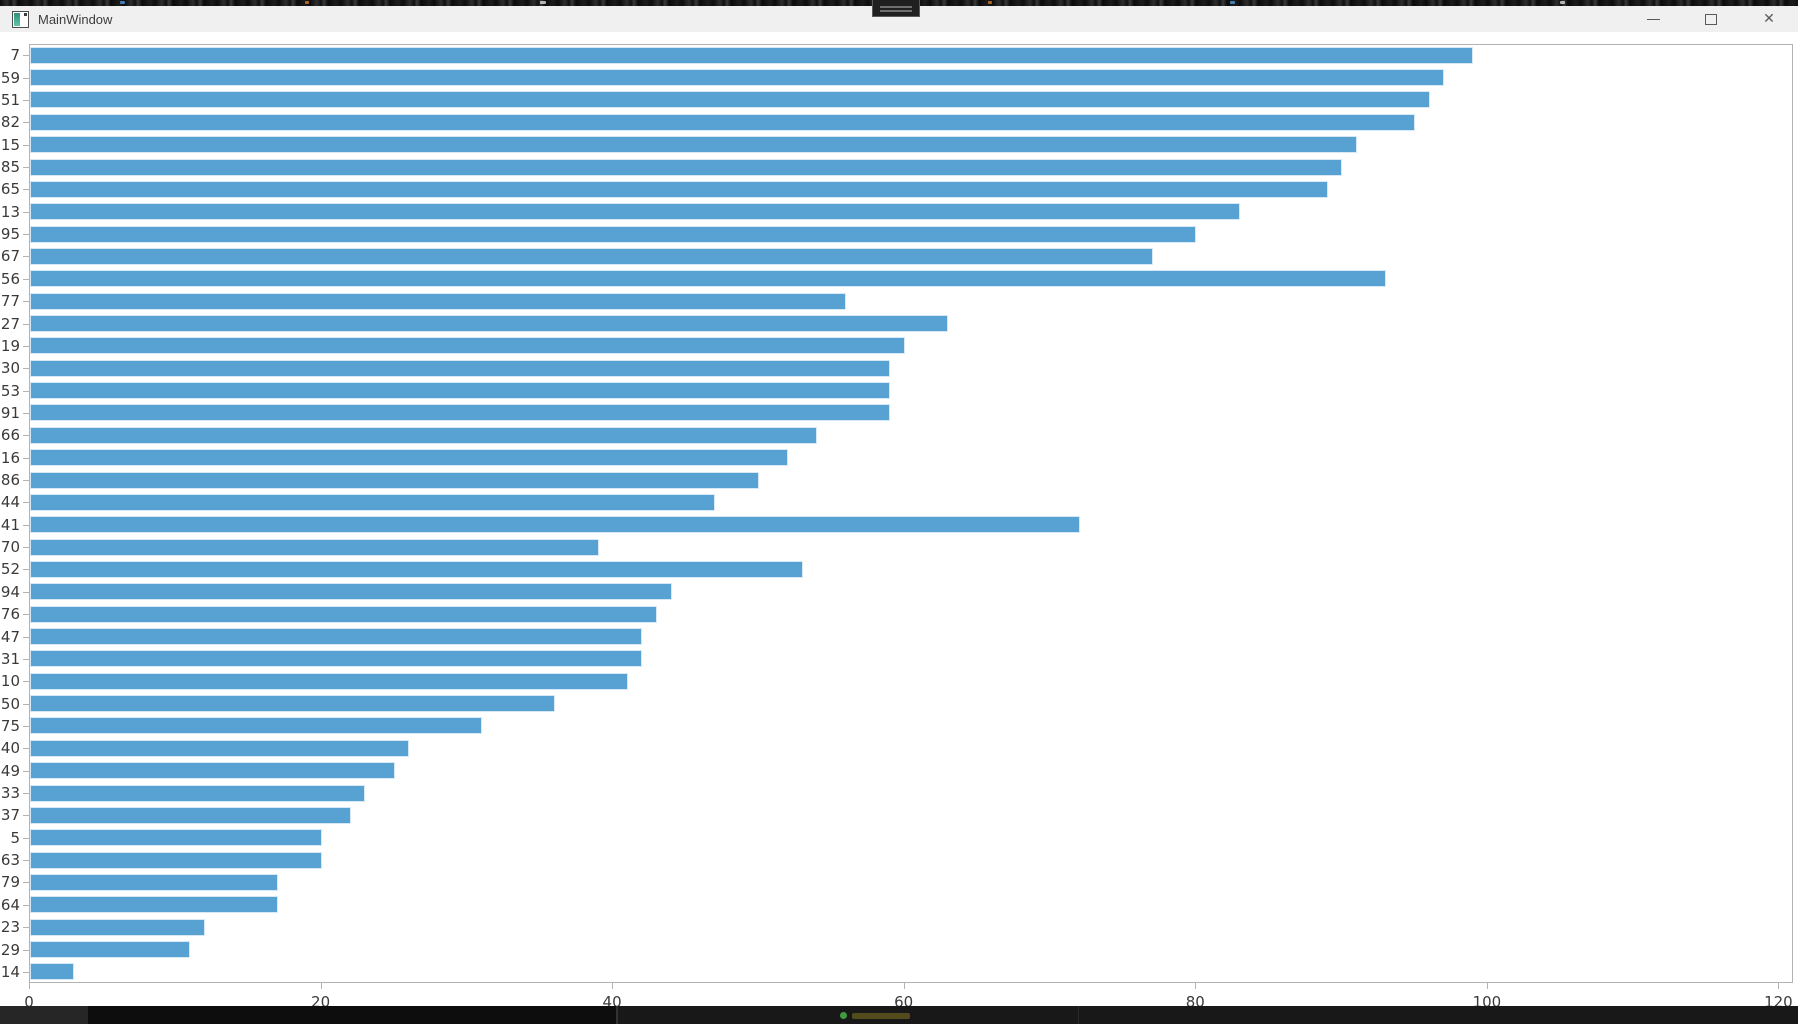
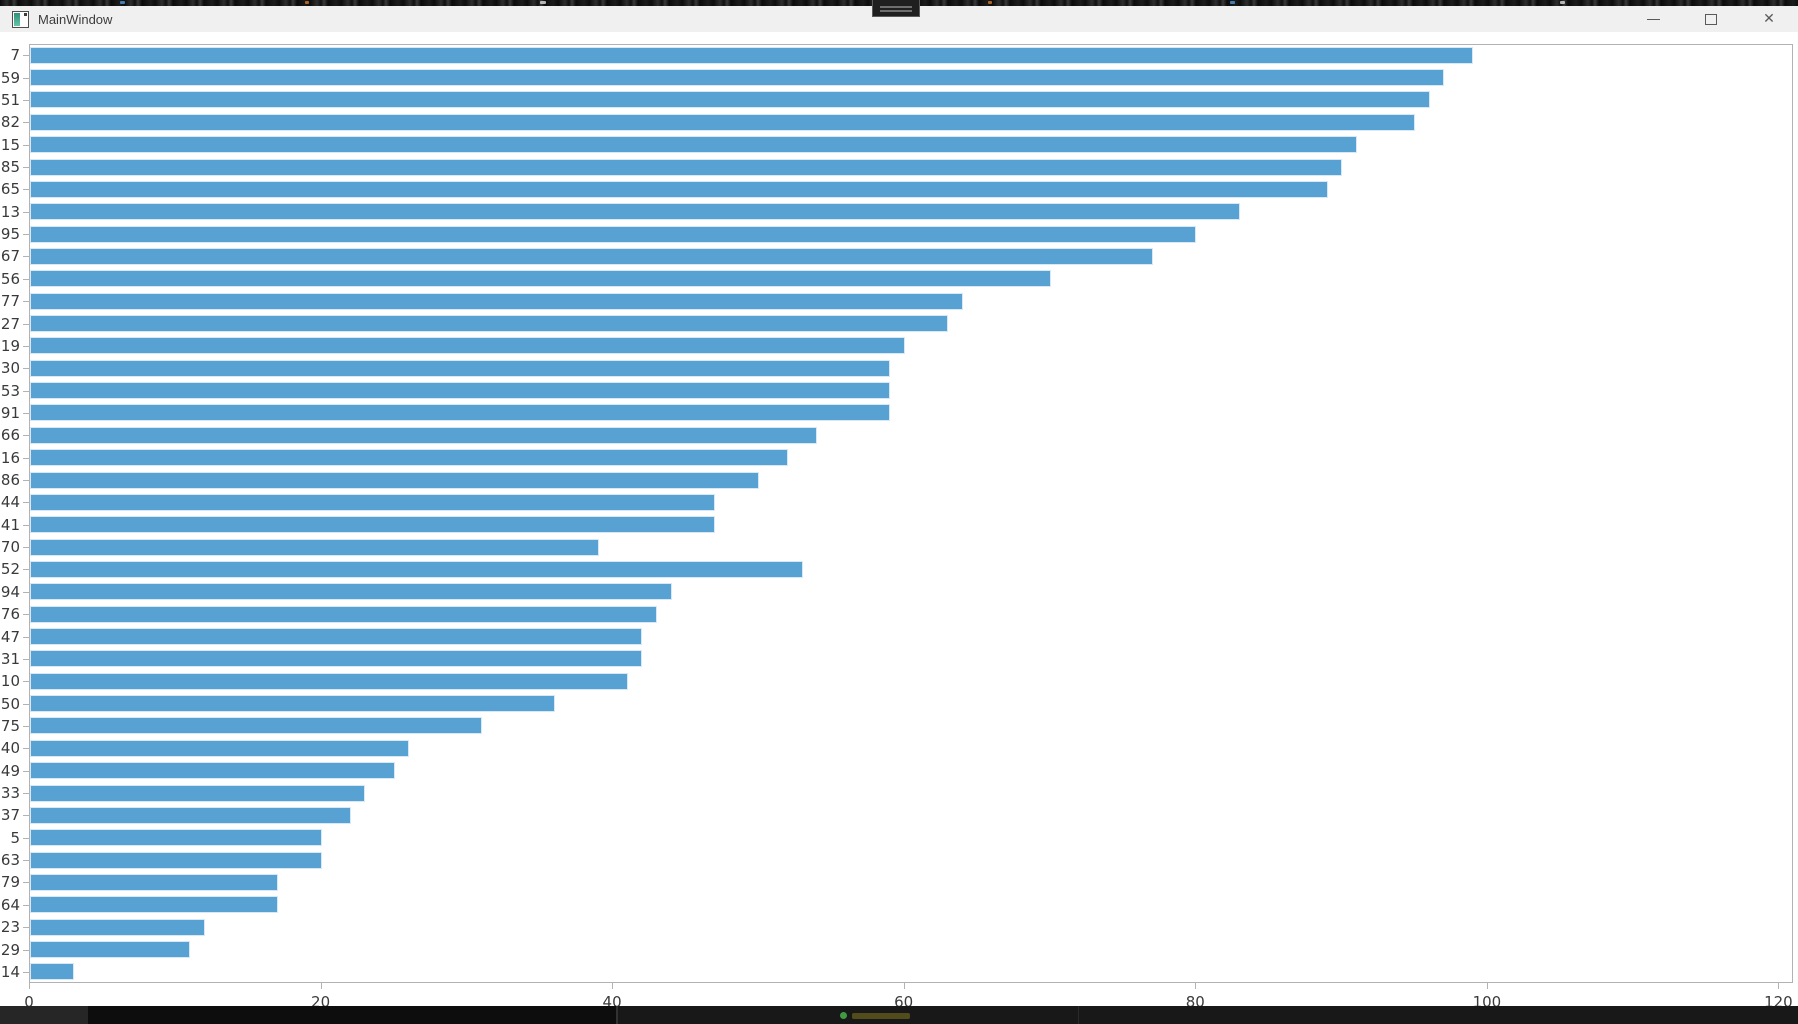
56: 93 -> 70
77: 56 -> 64
41: 72 -> 47
